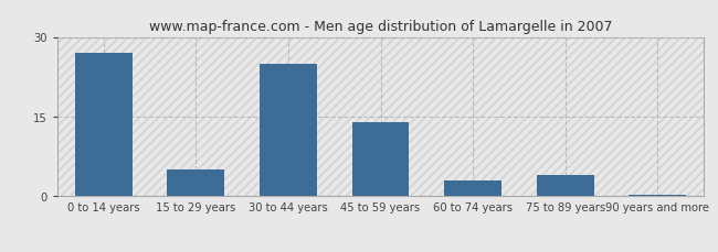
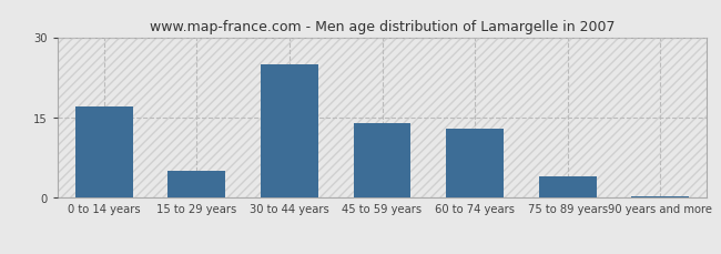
0 to 14 years: 27.0 -> 17.0
60 to 74 years: 3.0 -> 13.0
